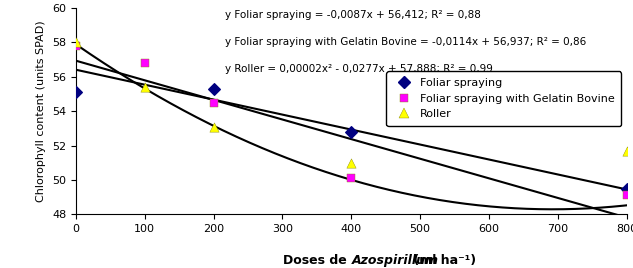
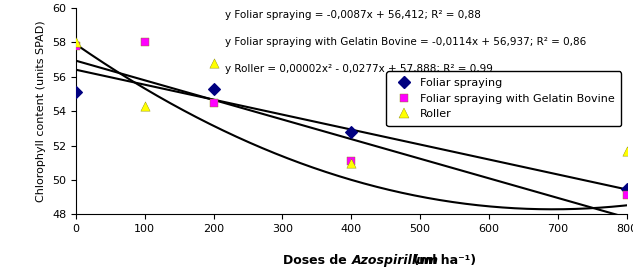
Foliar spraying with Gelatin Bovine/100: 56.8 -> 58.0
Roller/100: 55.4 -> 54.3
Roller/200: 53.1 -> 56.8
Foliar spraying with Gelatin Bovine/400: 50.1 -> 51.1
